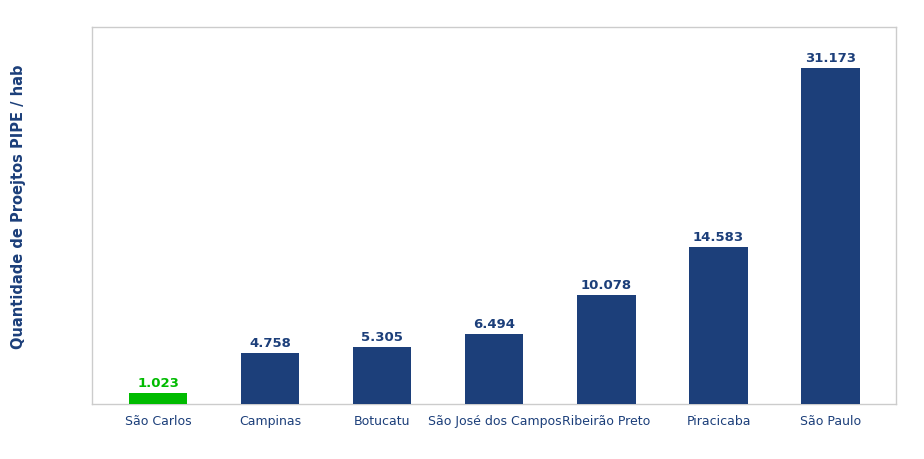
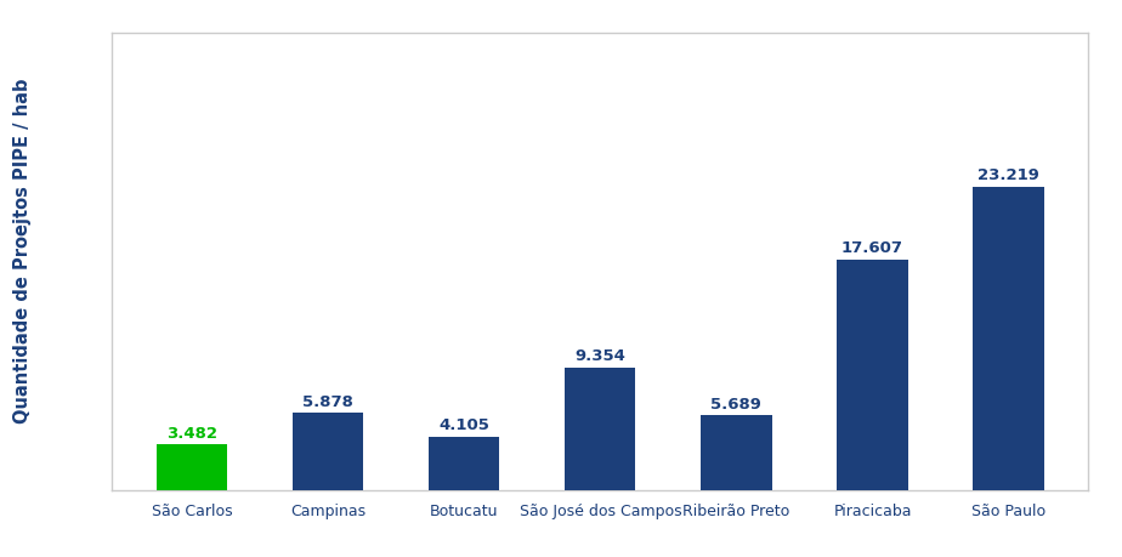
São Carlos: 1.023 -> 3.482
Campinas: 4.758 -> 5.878
Botucatu: 5.305 -> 4.105
São José dos Campos: 6.494 -> 9.354
Ribeirão Preto: 10.078 -> 5.689
Piracicaba: 14.583 -> 17.607
São Paulo: 31.173 -> 23.219
